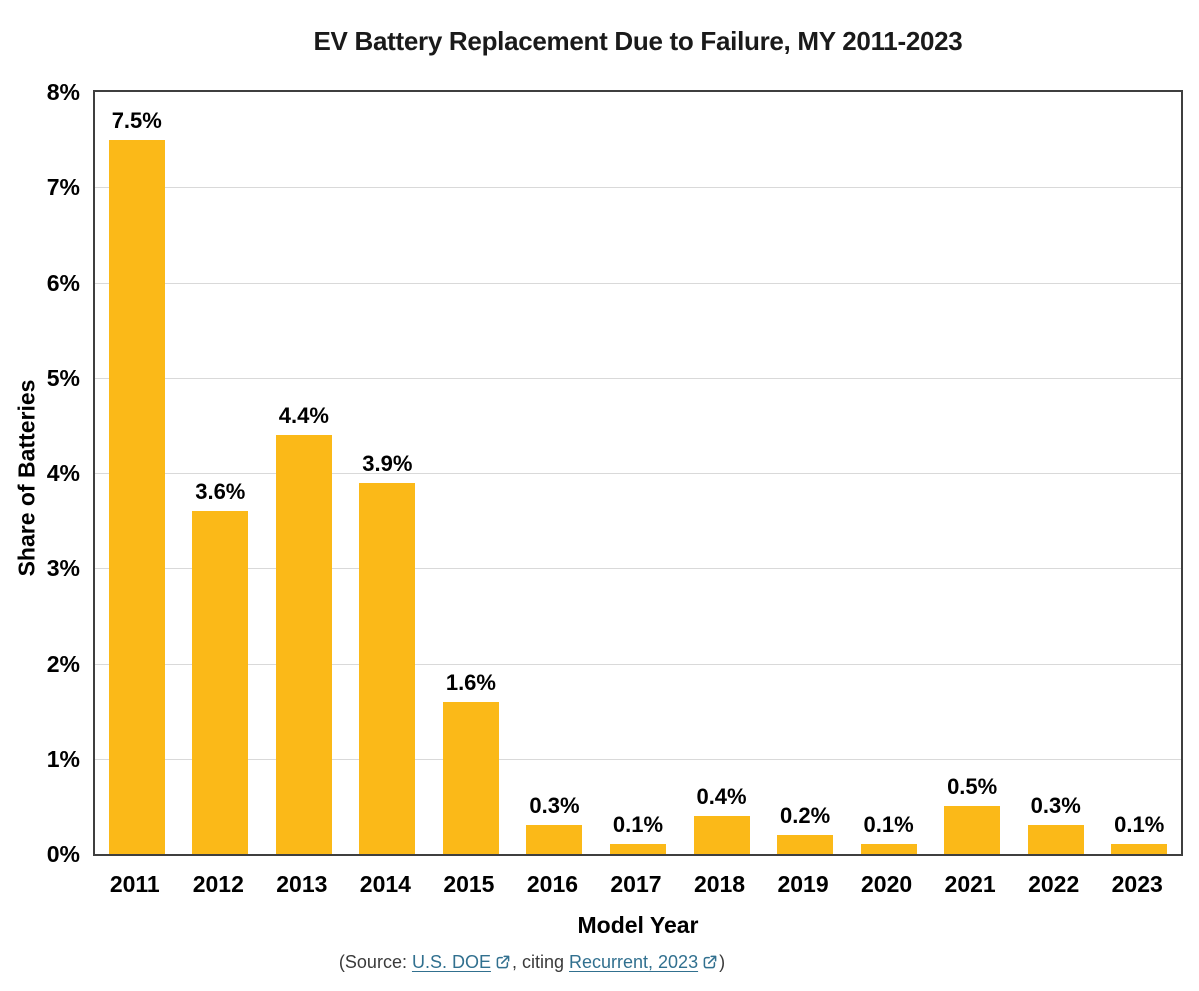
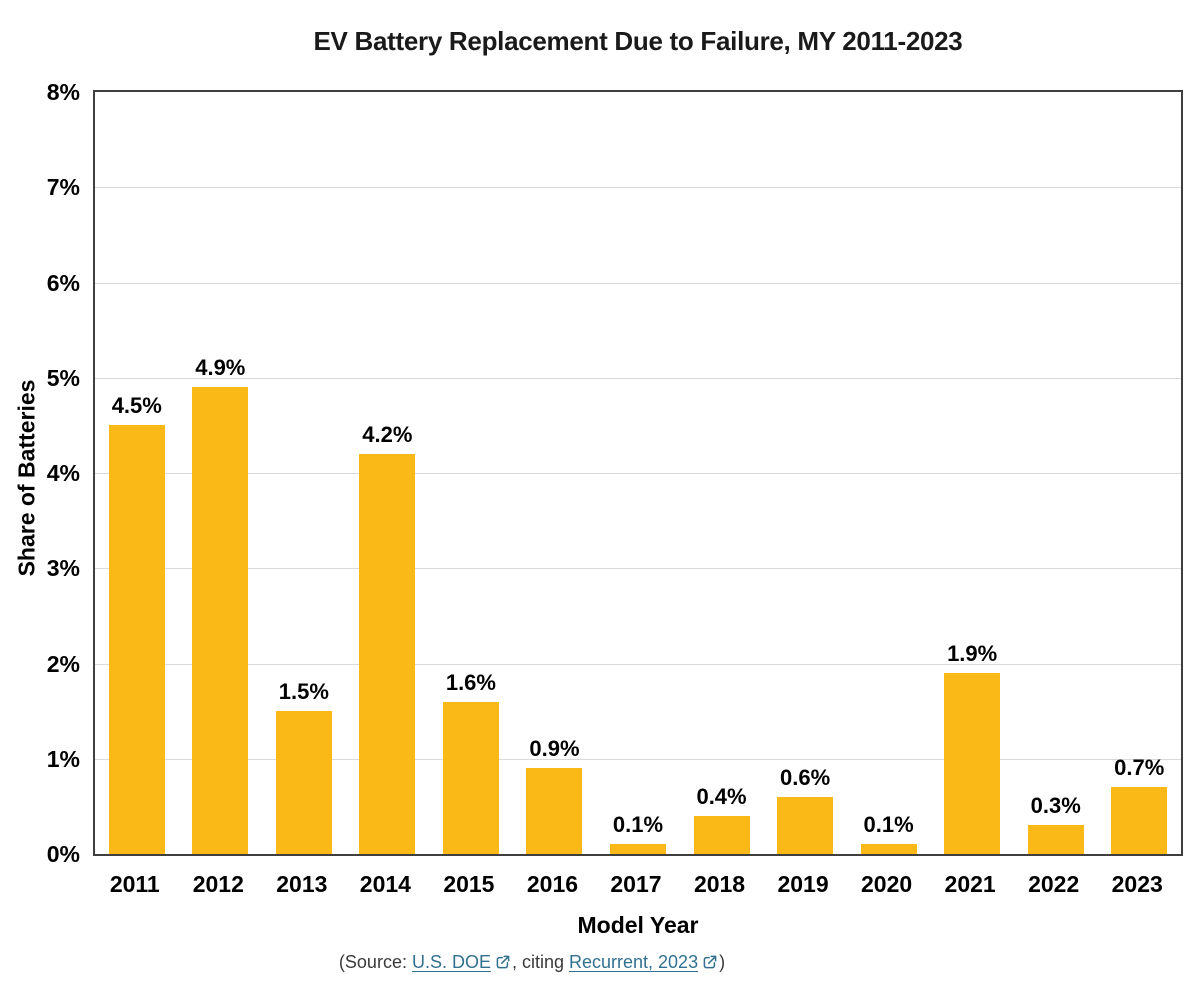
2011: 7.5% -> 4.5%
2012: 3.6% -> 4.9%
2013: 4.4% -> 1.5%
2014: 3.9% -> 4.2%
2016: 0.3% -> 0.9%
2019: 0.2% -> 0.6%
2021: 0.5% -> 1.9%
2023: 0.1% -> 0.7%
